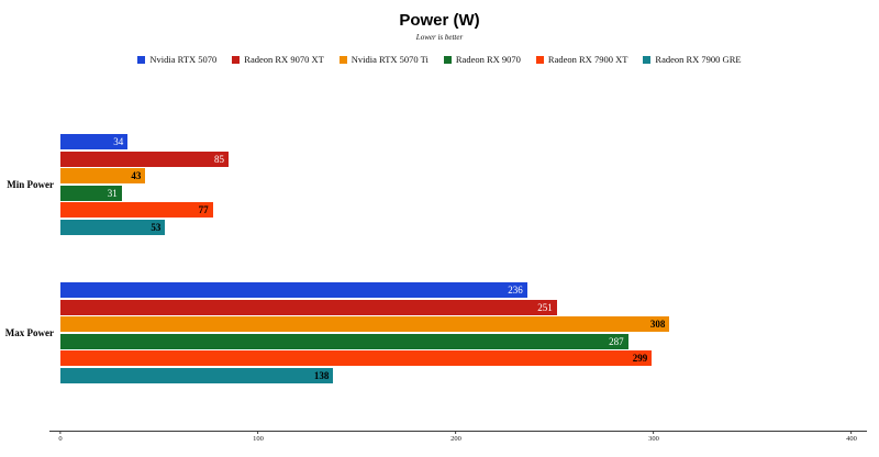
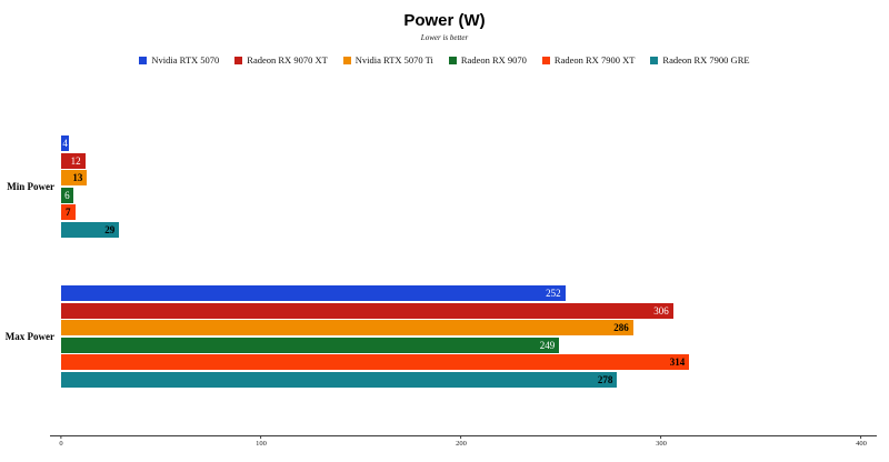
Nvidia RTX 5070/Min Power: 34 -> 4
Radeon RX 9070 XT/Min Power: 85 -> 12
Nvidia RTX 5070 Ti/Min Power: 43 -> 13
Radeon RX 9070/Min Power: 31 -> 6
Radeon RX 7900 XT/Min Power: 77 -> 7
Radeon RX 7900 GRE/Min Power: 53 -> 29
Nvidia RTX 5070/Max Power: 236 -> 252
Radeon RX 9070 XT/Max Power: 251 -> 306
Nvidia RTX 5070 Ti/Max Power: 308 -> 286
Radeon RX 9070/Max Power: 287 -> 249
Radeon RX 7900 XT/Max Power: 299 -> 314
Radeon RX 7900 GRE/Max Power: 138 -> 278
